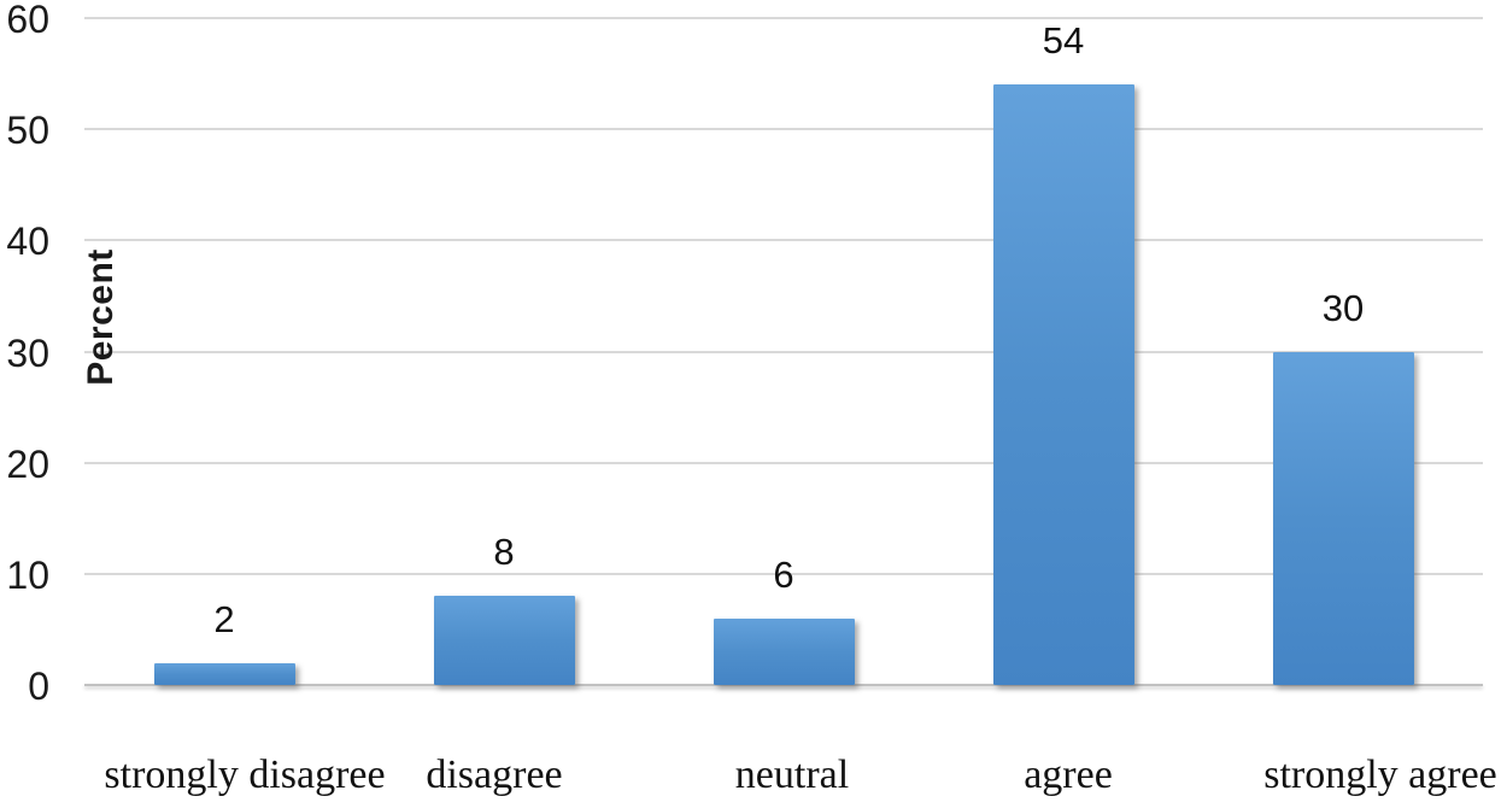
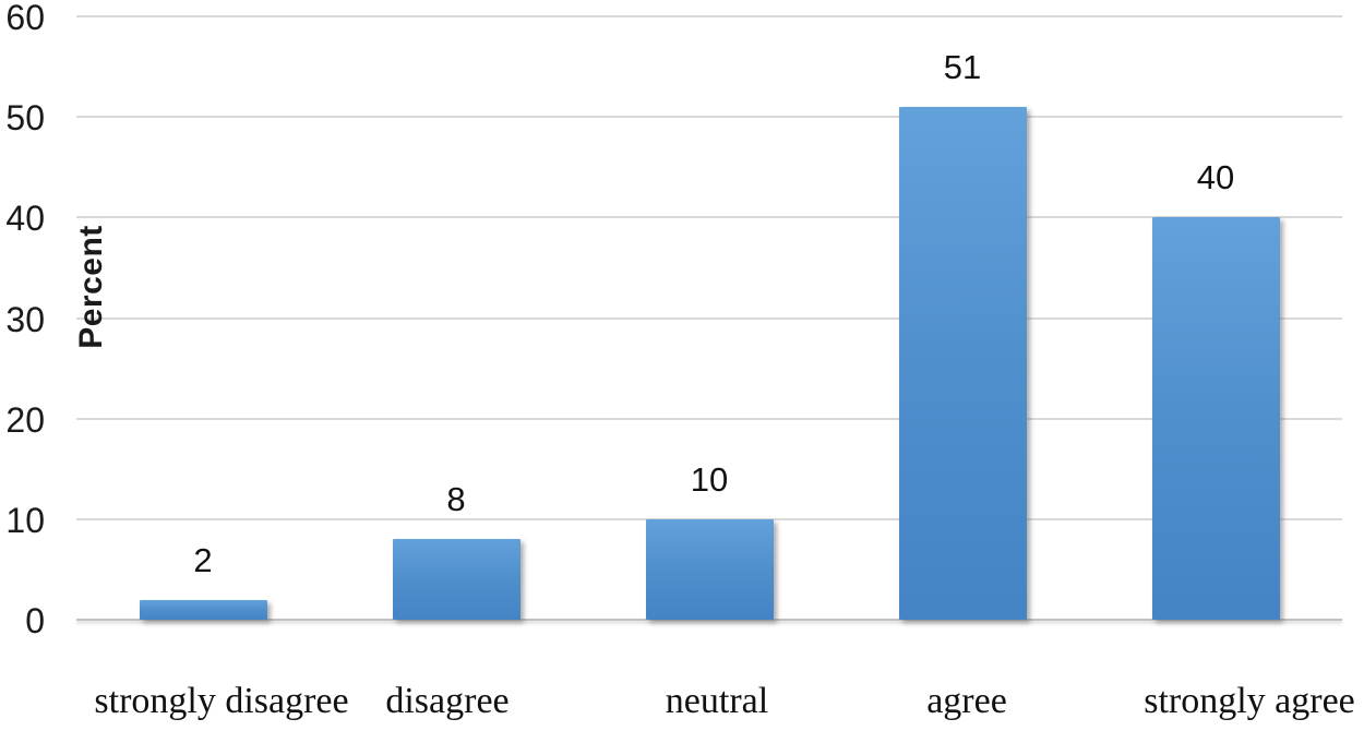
neutral: 6 -> 10
agree: 54 -> 51
strongly agree: 30 -> 40
